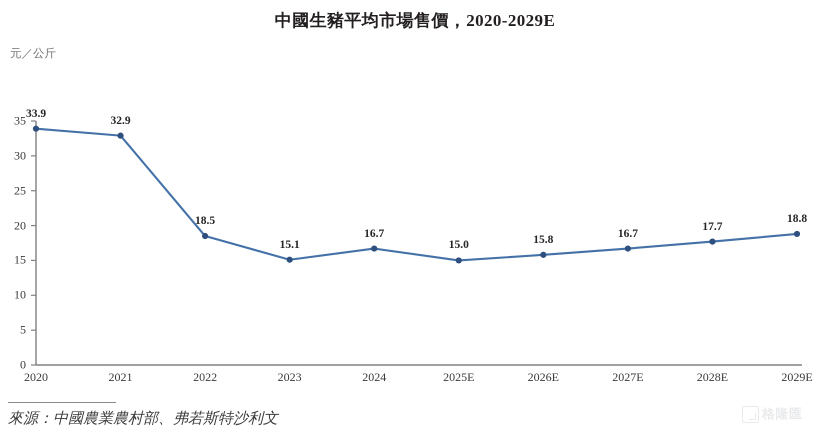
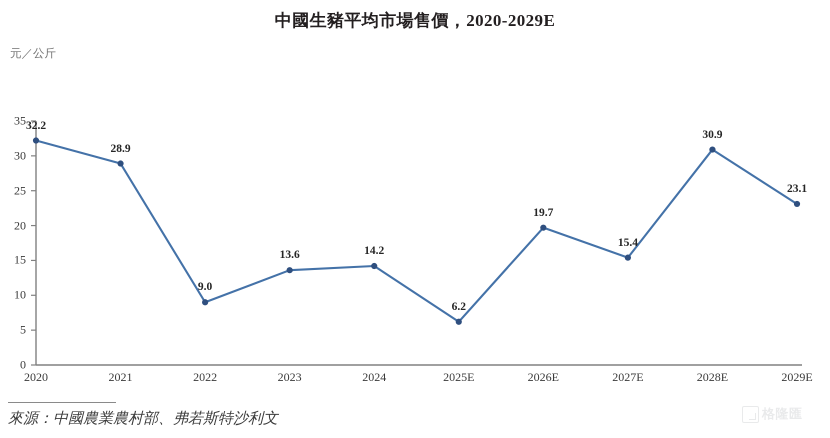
2020: 33.9 -> 32.2
2021: 32.9 -> 28.9
2022: 18.5 -> 9.0
2023: 15.1 -> 13.6
2024: 16.7 -> 14.2
2025E: 15.0 -> 6.2
2026E: 15.8 -> 19.7
2027E: 16.7 -> 15.4
2028E: 17.7 -> 30.9
2029E: 18.8 -> 23.1
